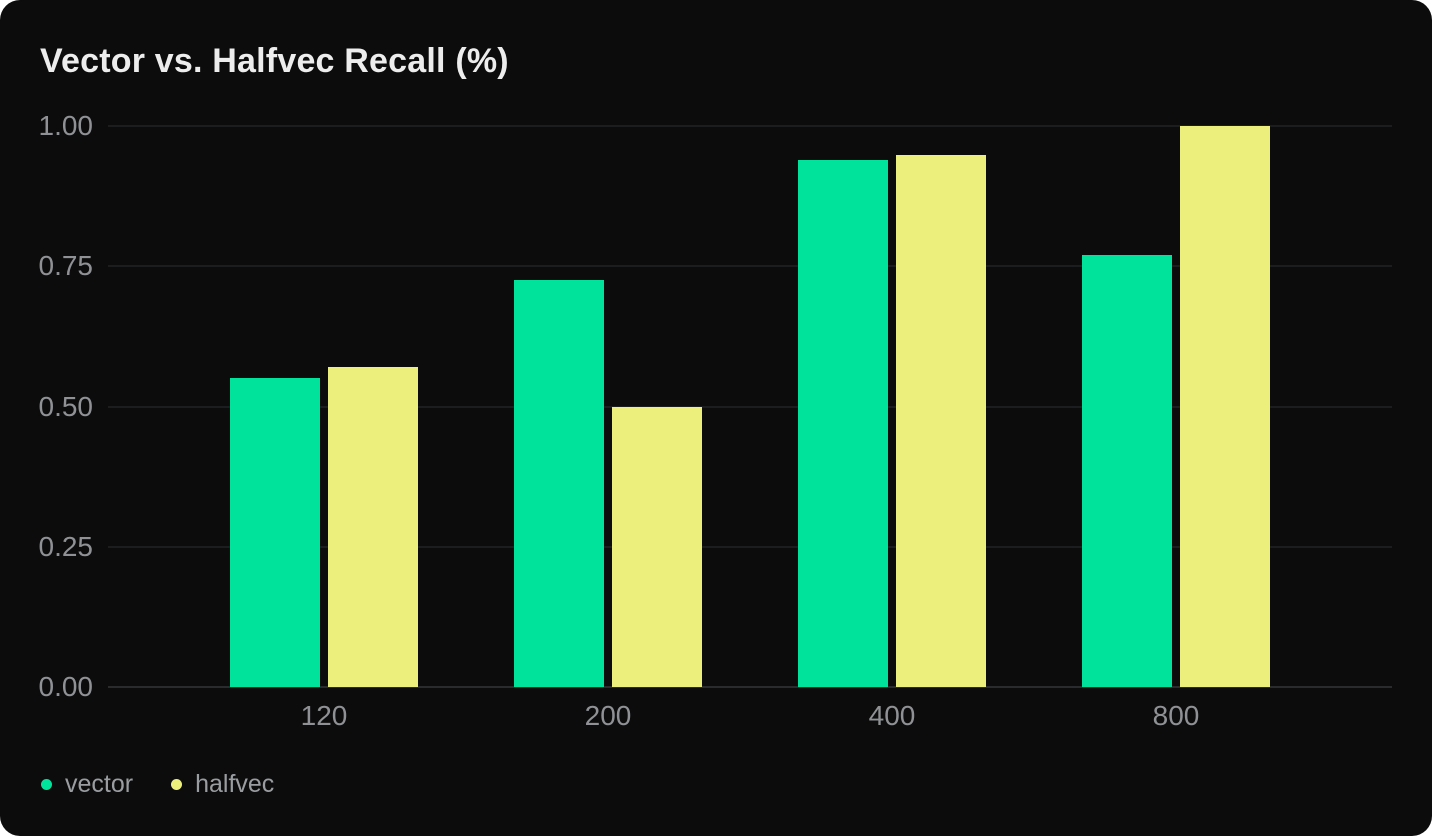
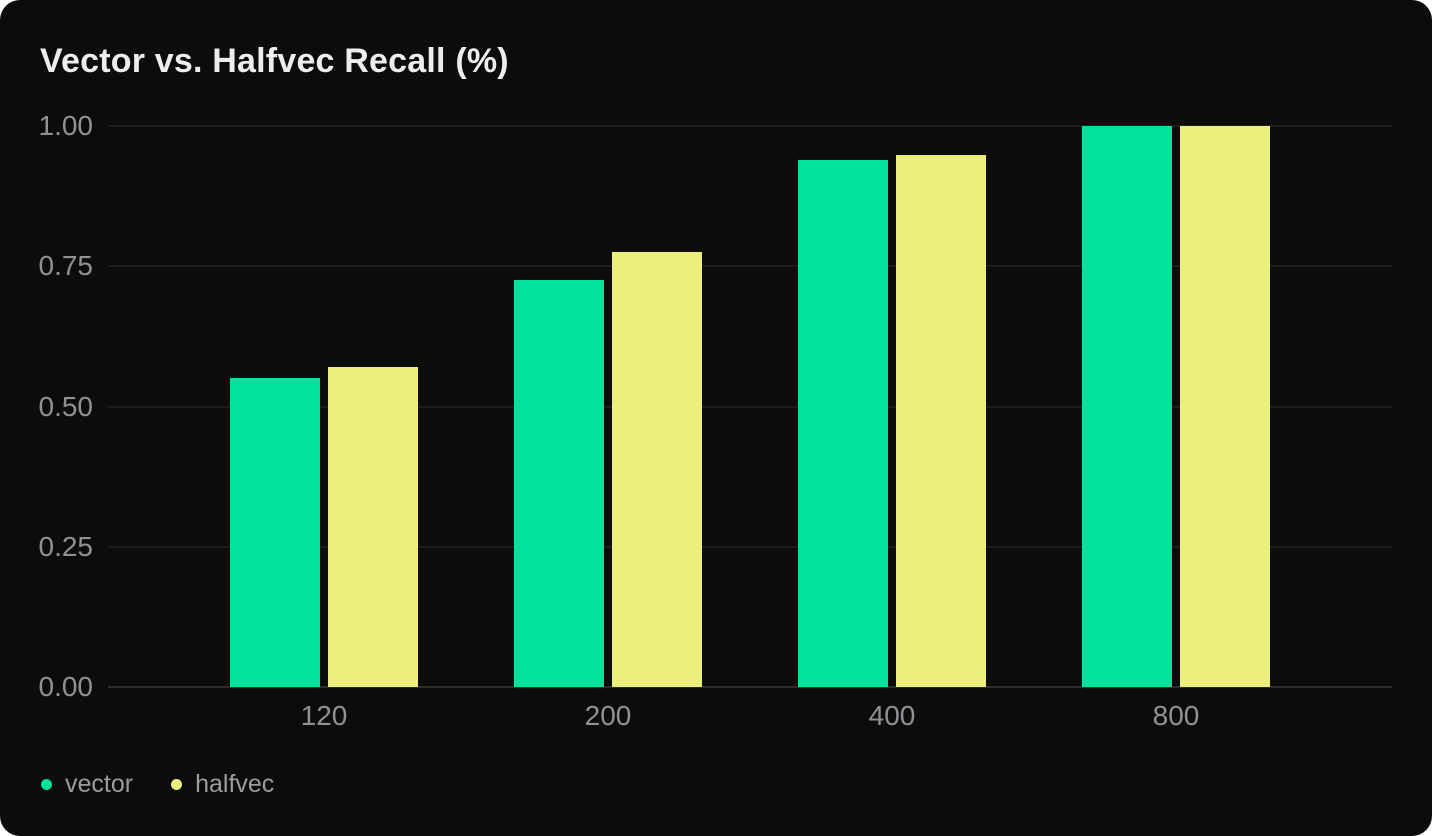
halfvec/200: 0.50 -> 0.78
vector/800: 0.77 -> 1.00
